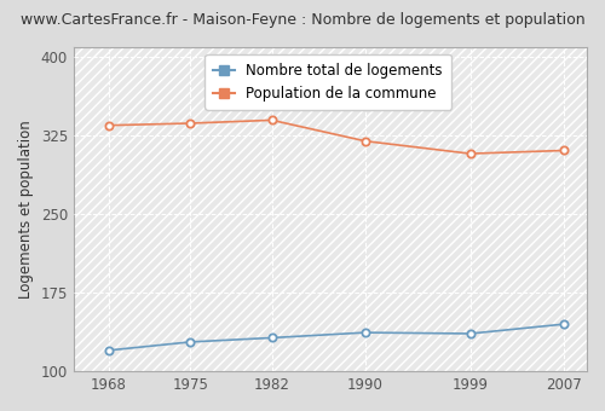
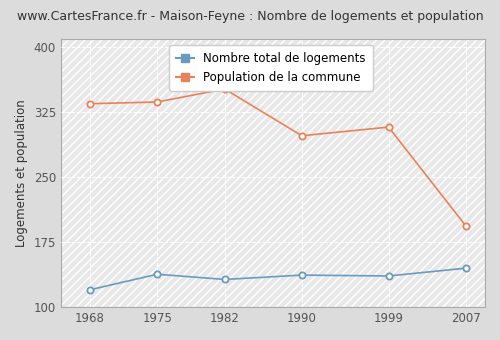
Nombre total de logements/1975: 128 -> 138
Population de la commune/1982: 340 -> 352
Population de la commune/1990: 320 -> 298
Population de la commune/2007: 311 -> 194
